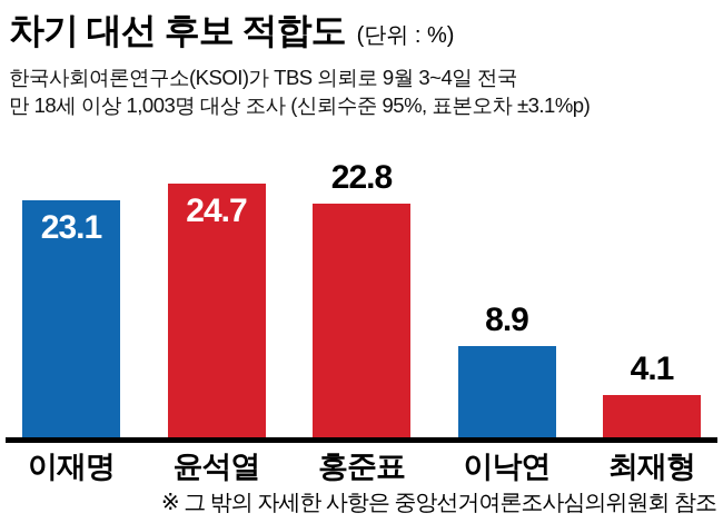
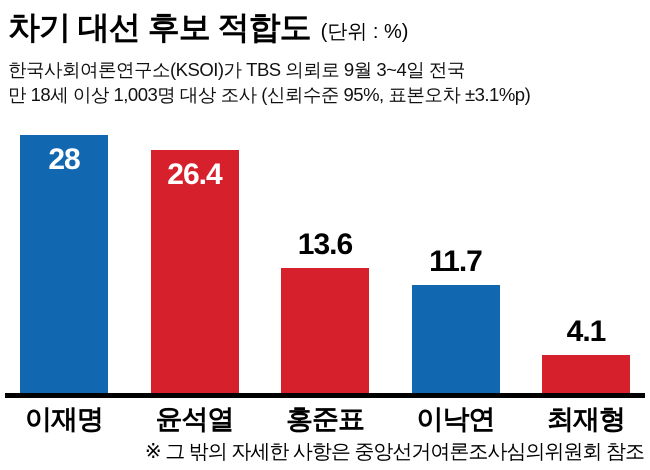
이재명: 23.1 -> 28
윤석열: 24.7 -> 26.4
홍준표: 22.8 -> 13.6
이낙연: 8.9 -> 11.7
